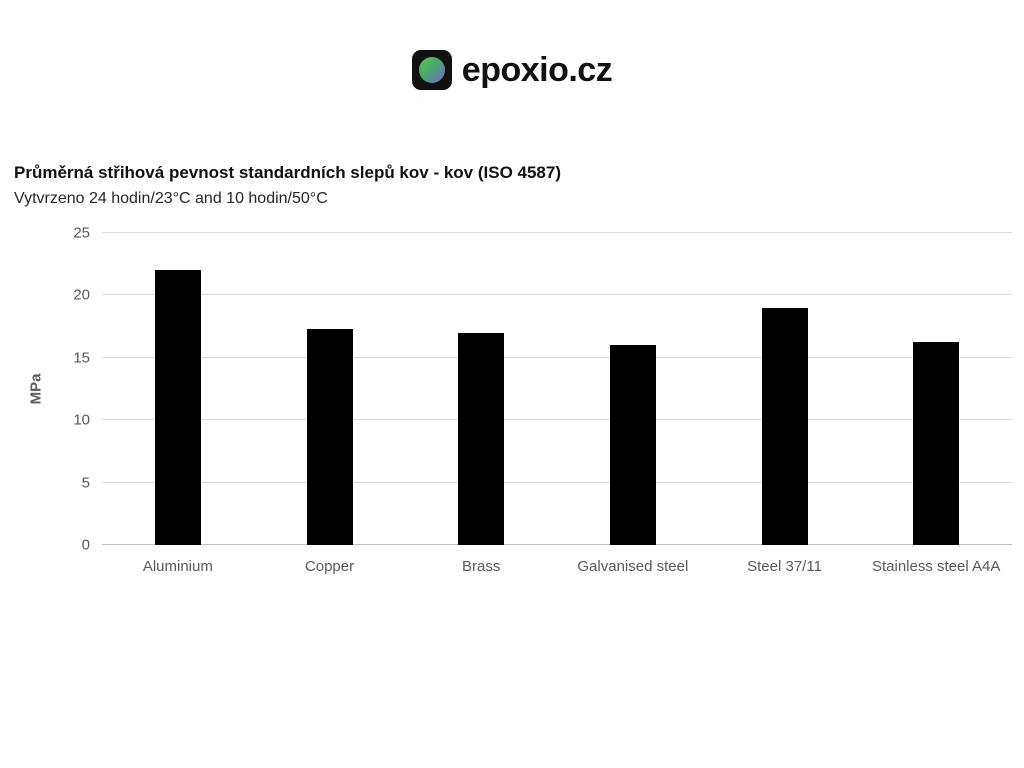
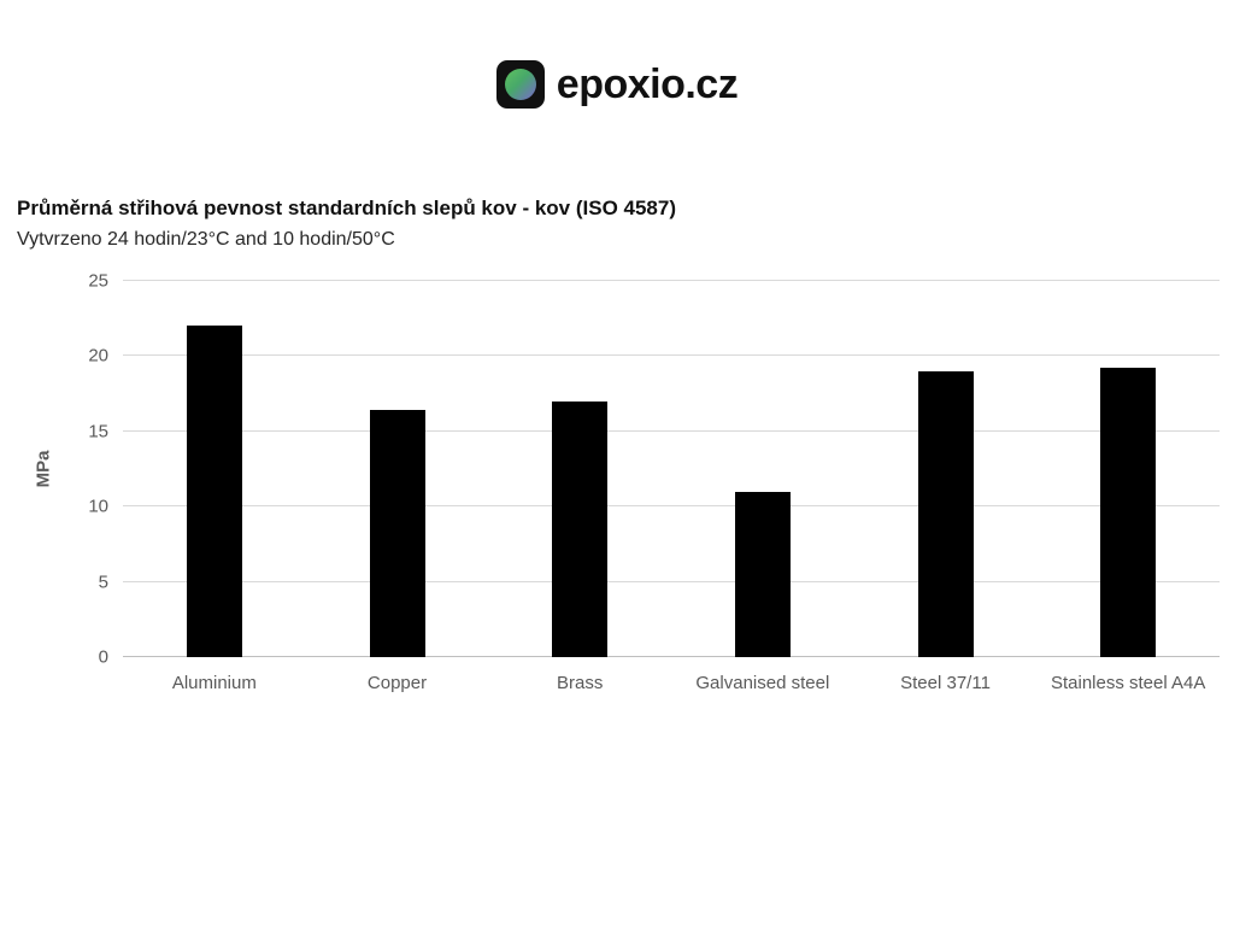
Copper: 17.3 -> 16.4
Galvanised steel: 16.0 -> 11.0
Stainless steel A4A: 16.3 -> 19.2
